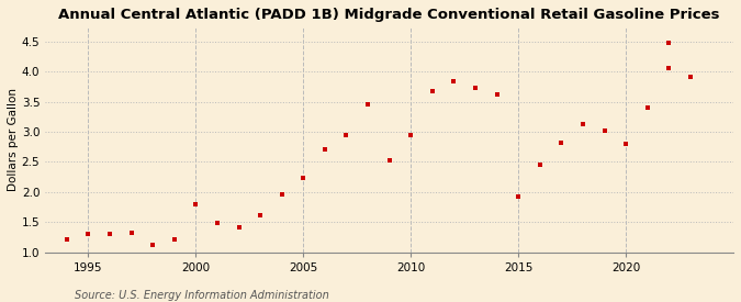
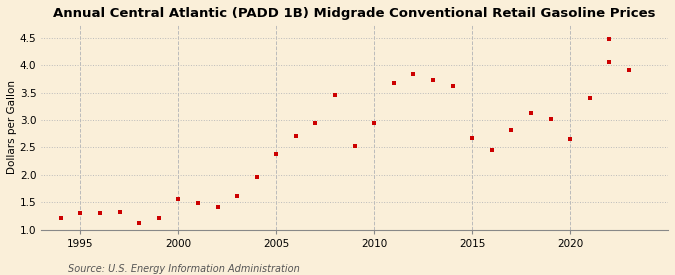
2000: 1.80 -> 1.56
2005: 2.24 -> 2.38
2015: 1.92 -> 2.68
2020: 2.80 -> 2.65
